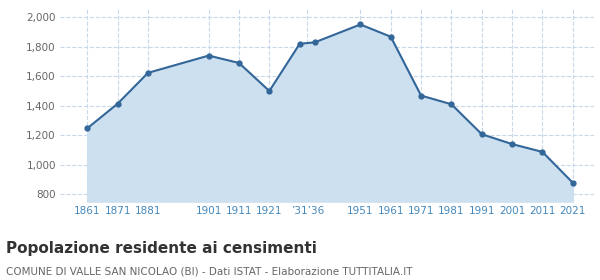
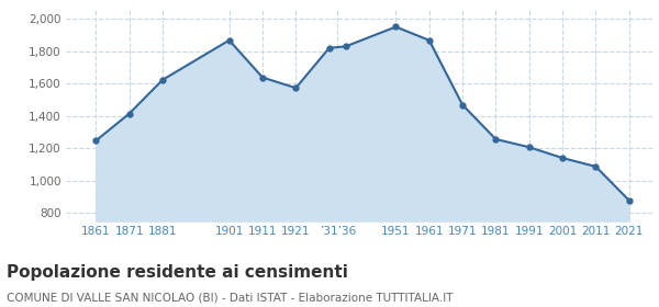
1901: 1,740 -> 1,870
1911: 1,690 -> 1,640
1921: 1,500 -> 1,570
1981: 1,410 -> 1,260
